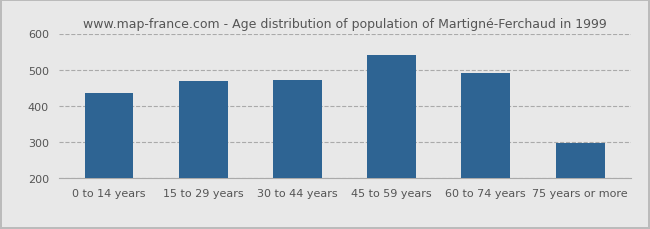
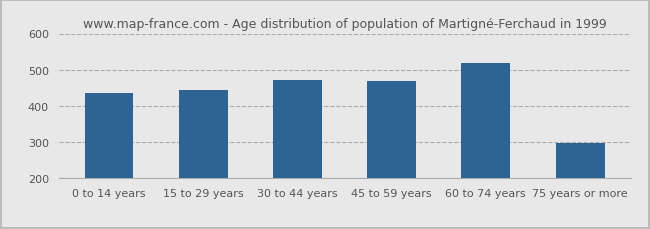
15 to 29 years: 470 -> 443
45 to 59 years: 540 -> 469
60 to 74 years: 490 -> 518
